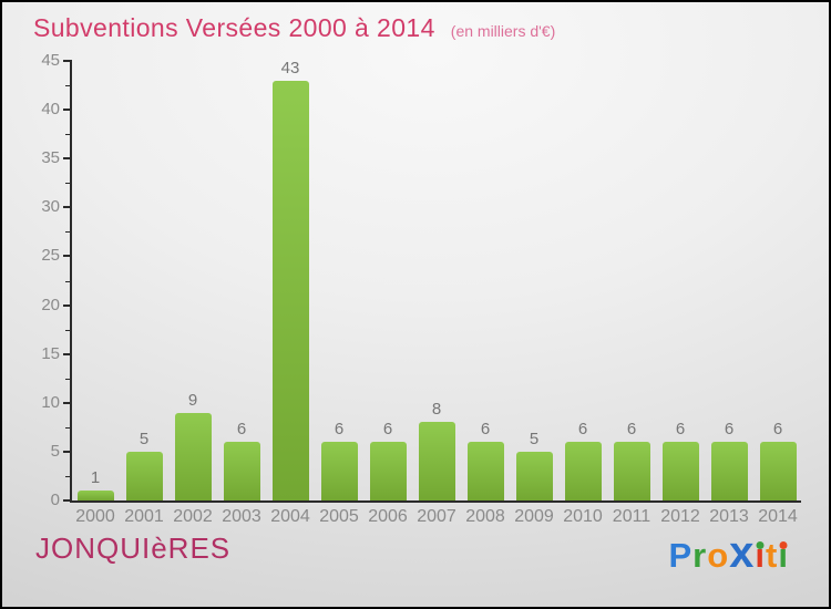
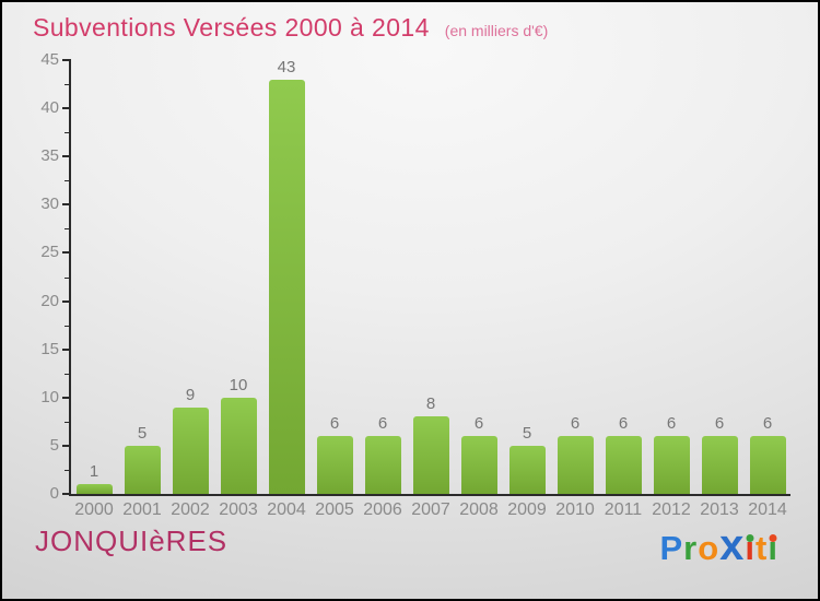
2003: 6 -> 10
